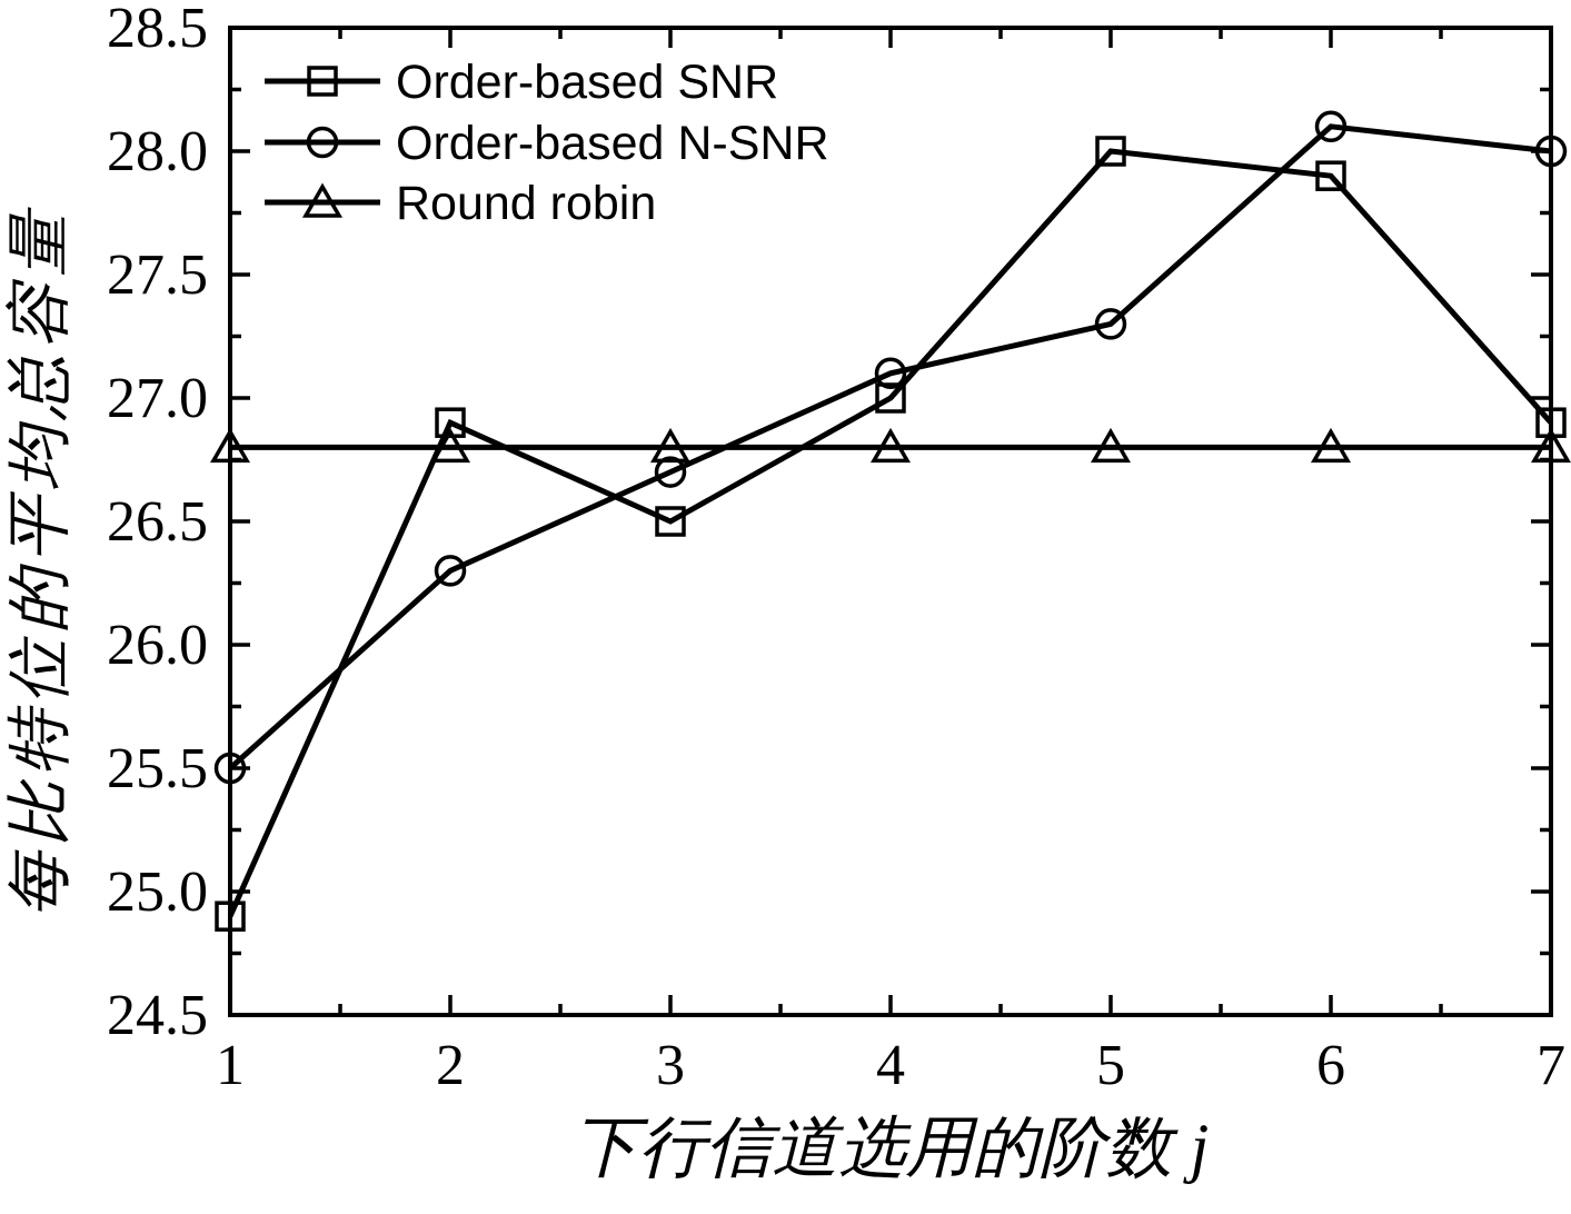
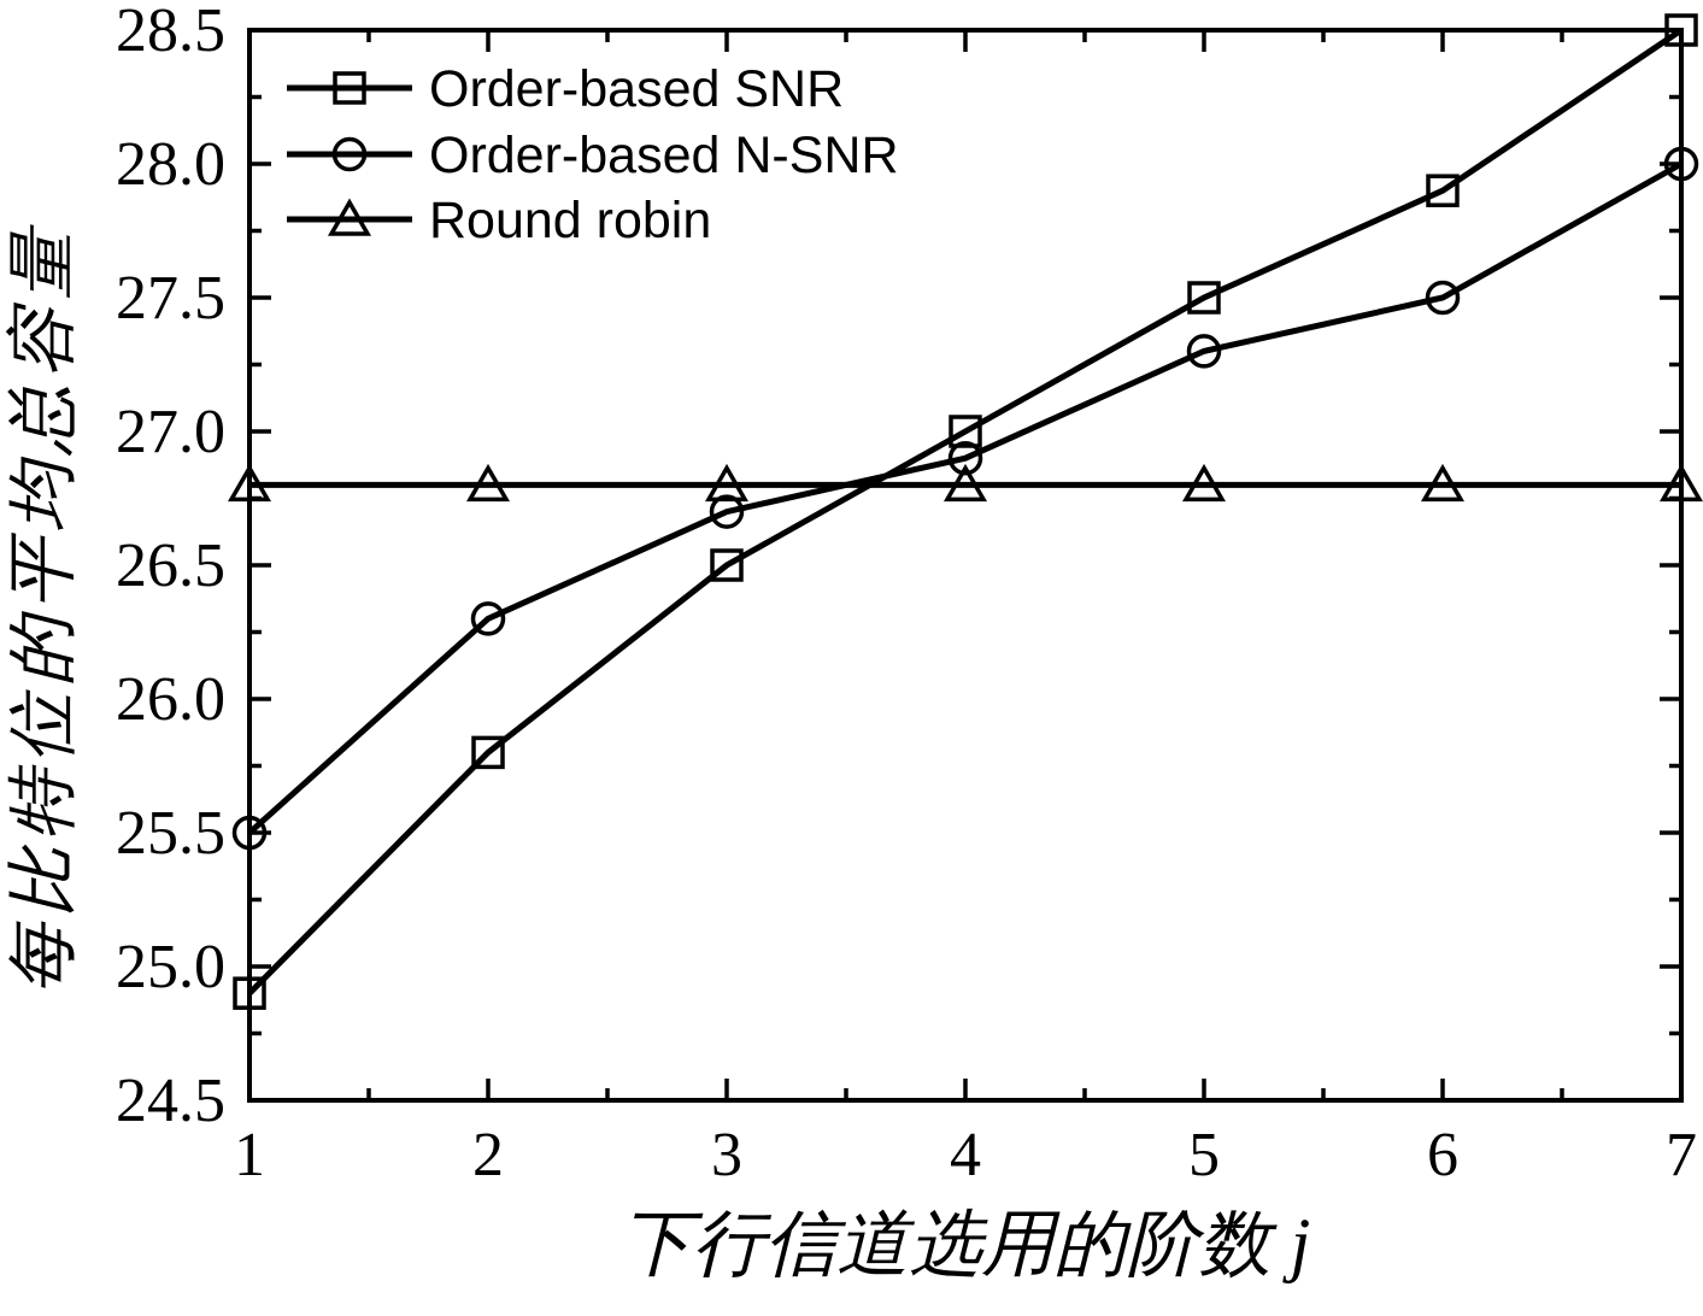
Order-based SNR/2: 26.9 -> 25.8
Order-based N-SNR/4: 27.1 -> 26.9
Order-based SNR/5: 28.0 -> 27.5
Order-based N-SNR/6: 28.1 -> 27.5
Order-based SNR/7: 26.9 -> 28.5
